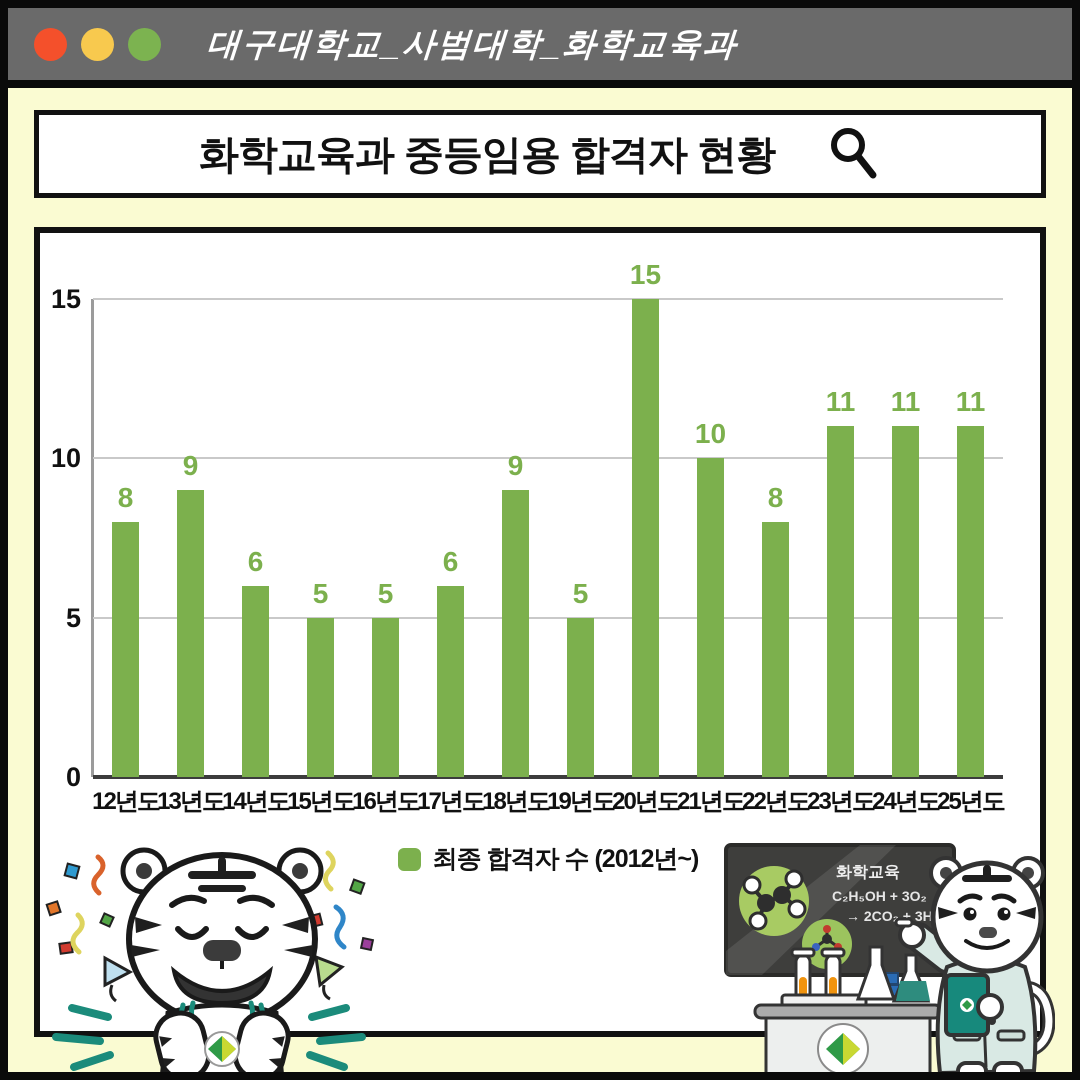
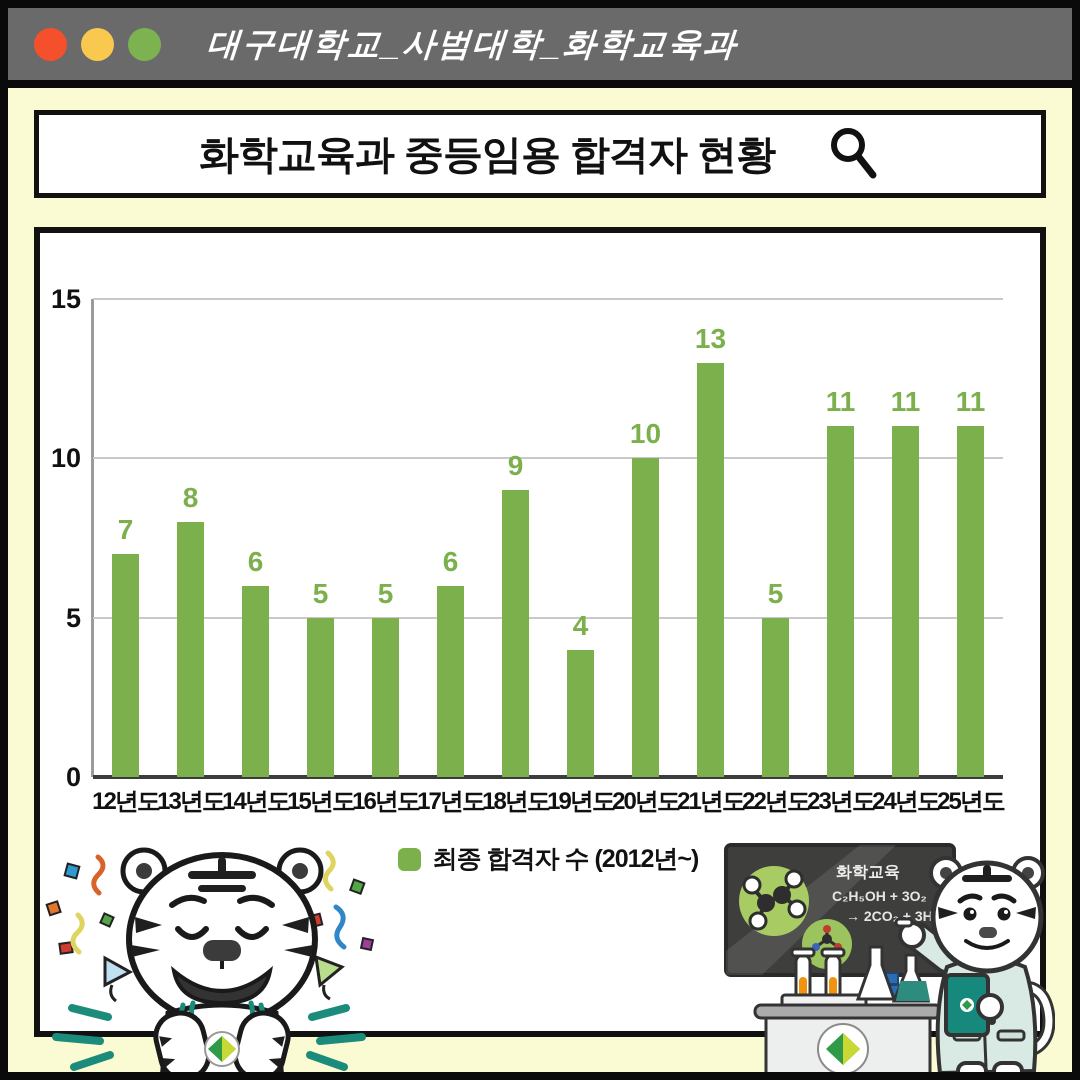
12년도: 8 -> 7
13년도: 9 -> 8
19년도: 5 -> 4
20년도: 15 -> 10
21년도: 10 -> 13
22년도: 8 -> 5
